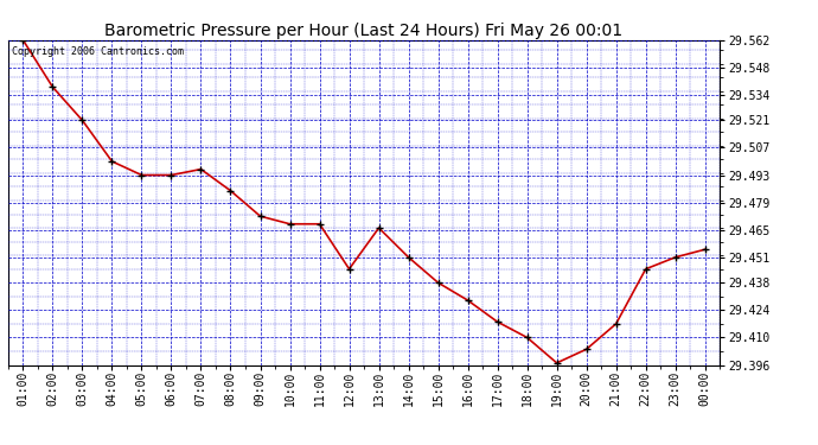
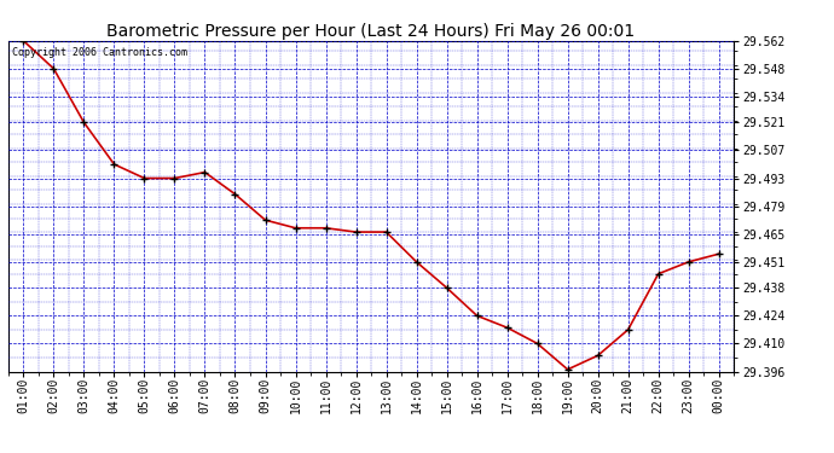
02:00: 29.538 -> 29.548
12:00: 29.445 -> 29.466
16:00: 29.429 -> 29.424
